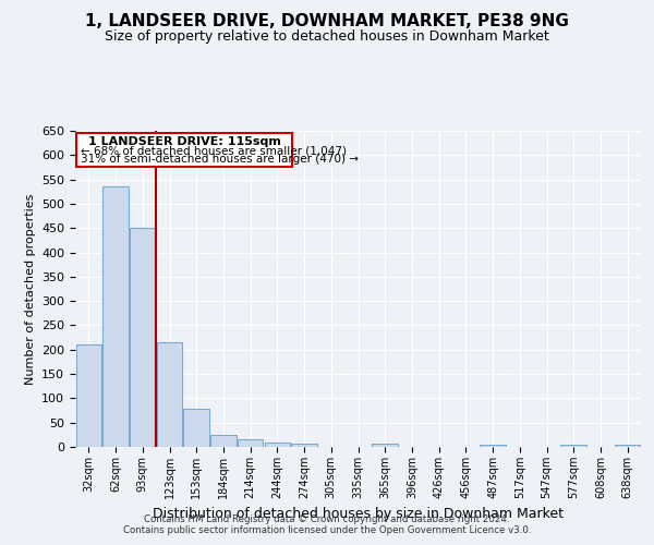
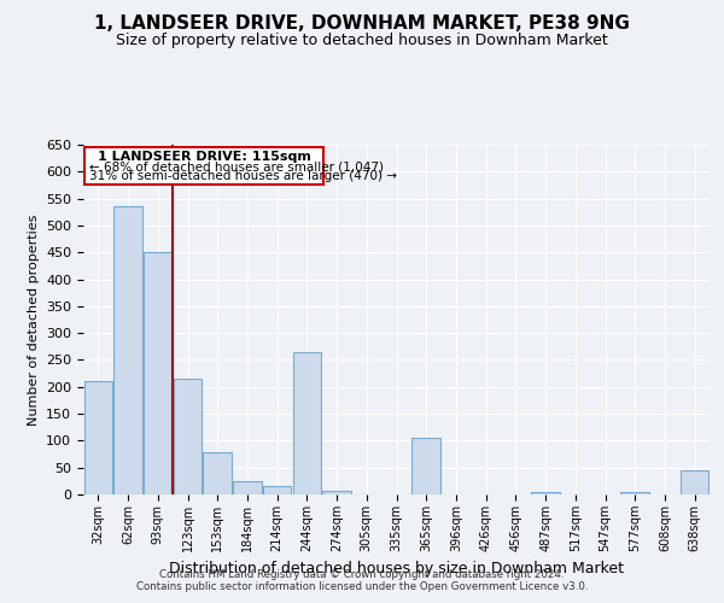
244sqm: 10 -> 265
365sqm: 7 -> 105
638sqm: 5 -> 45
